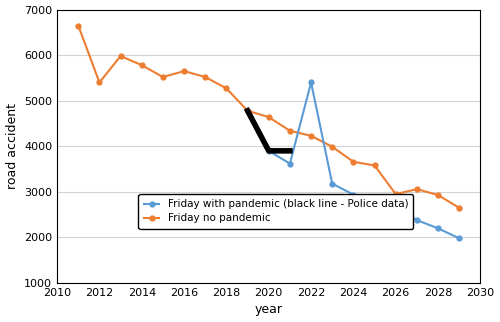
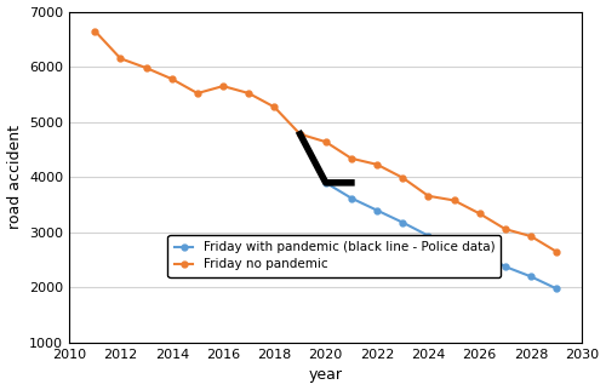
Friday no pandemic/2012: 5400 -> 6150
Friday with pandemic (black line - Police data)/2022: 5400 -> 3400
Friday no pandemic/2026: 2950 -> 3340
